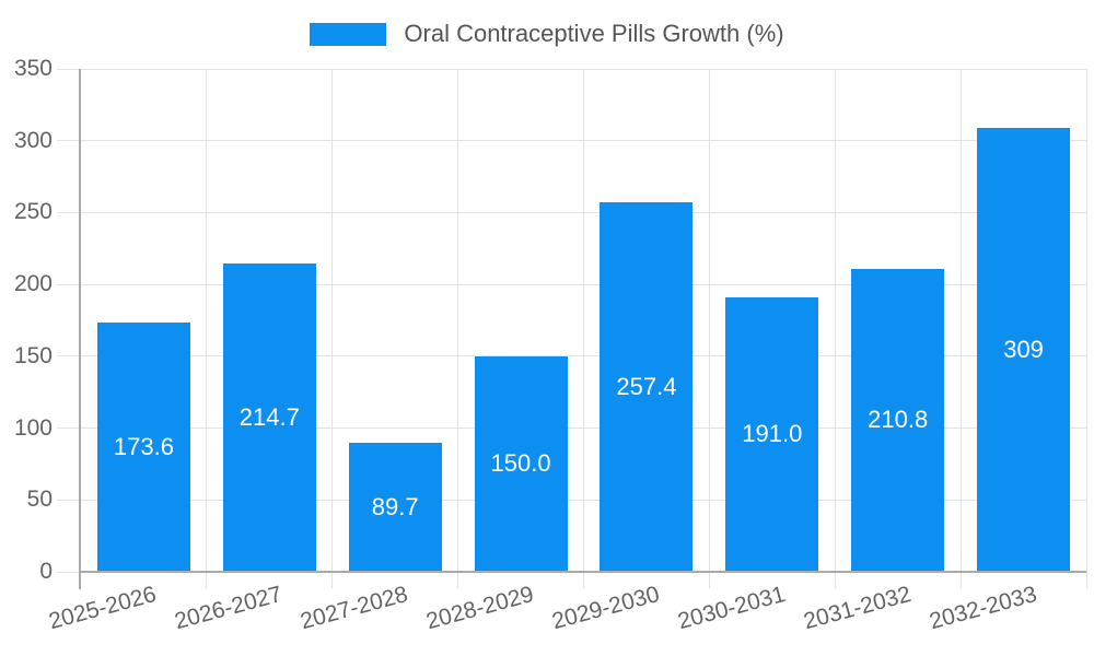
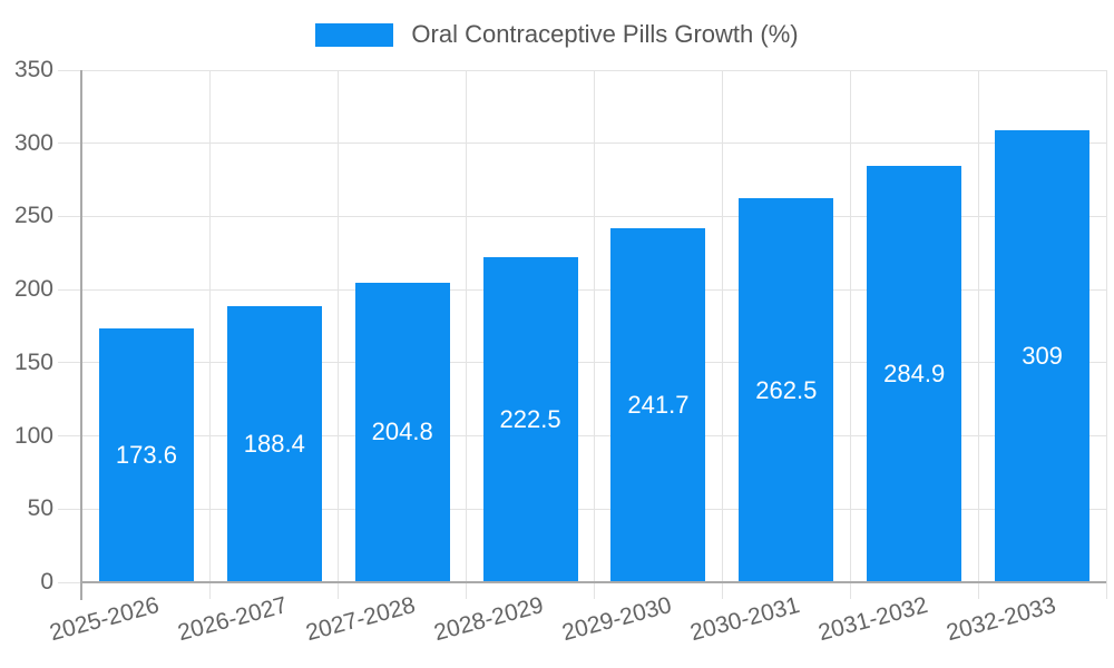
2026-2027: 214.7 -> 188.4
2027-2028: 89.7 -> 204.8
2028-2029: 150.0 -> 222.5
2029-2030: 257.4 -> 241.7
2030-2031: 191.0 -> 262.5
2031-2032: 210.8 -> 284.9
